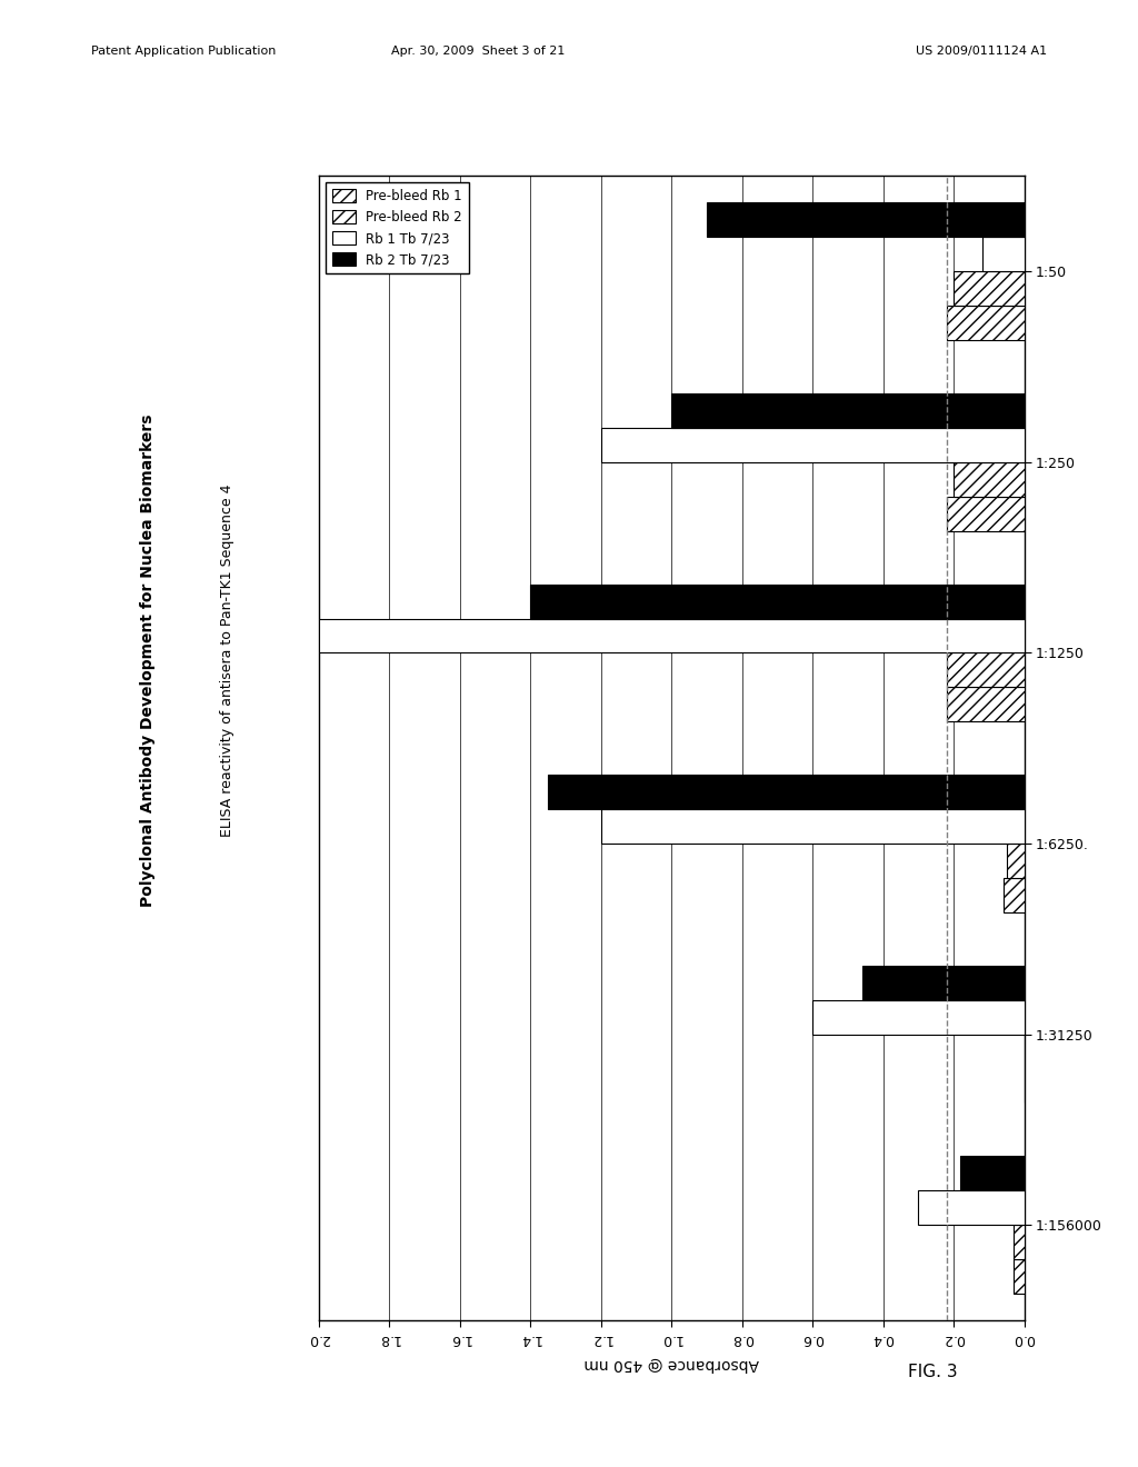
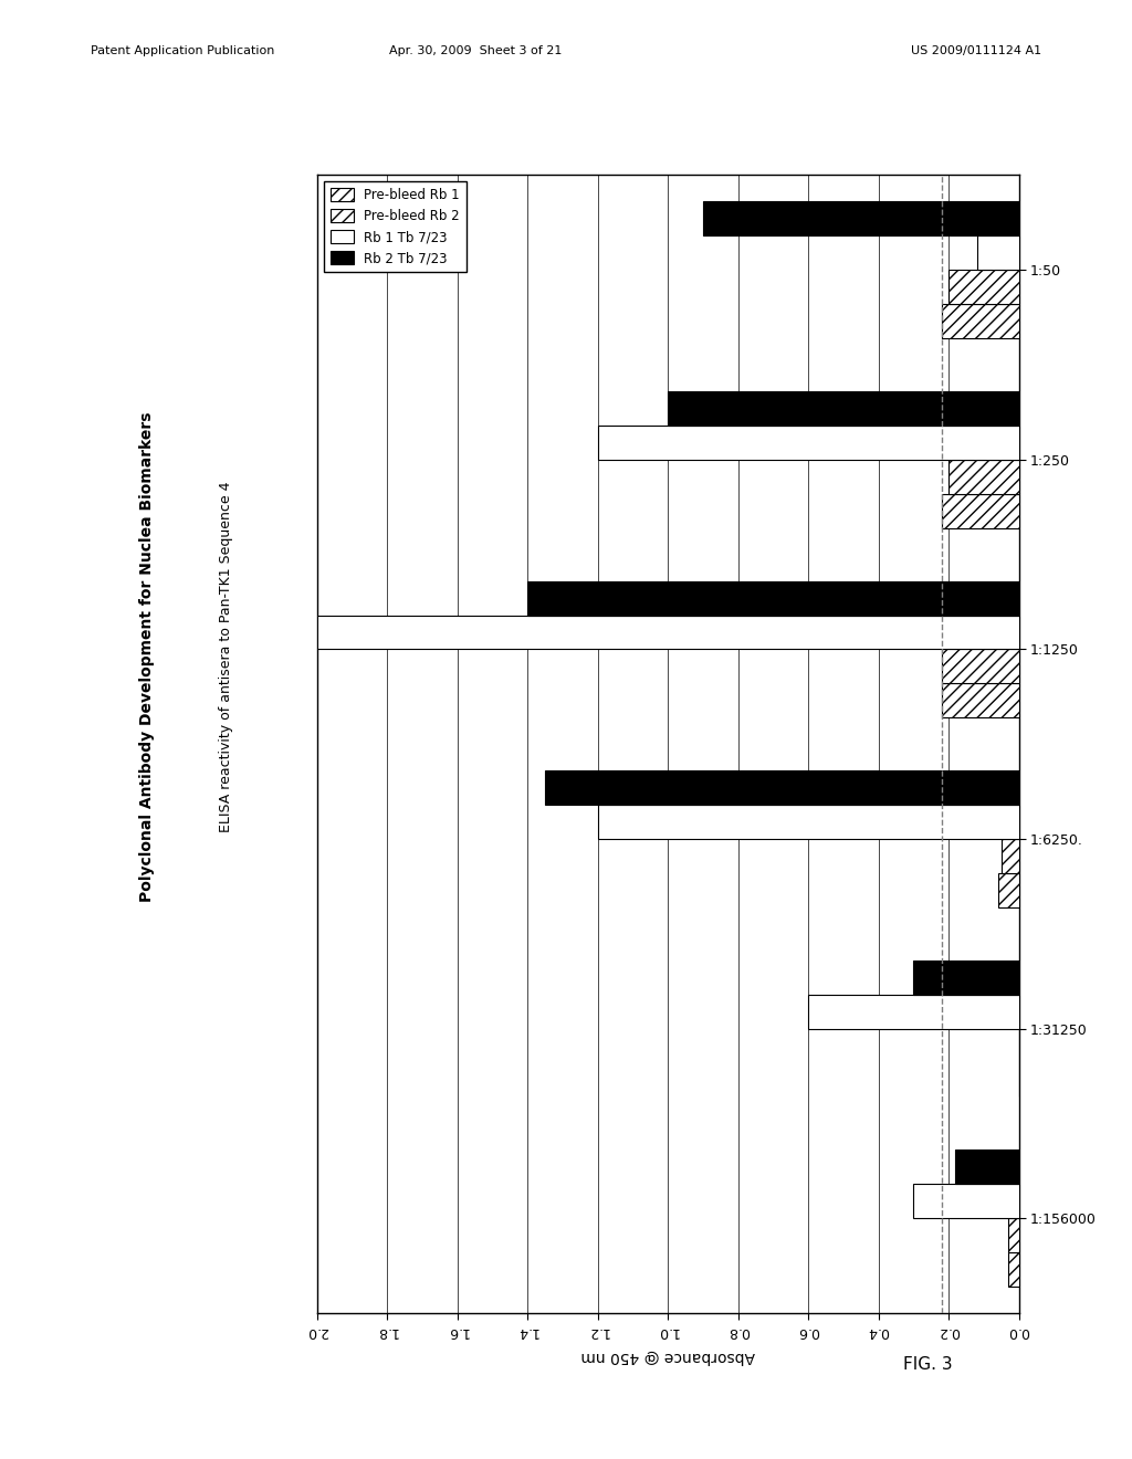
Rb 2 Tb 7/23/1:31250: 0.46 -> 0.30
